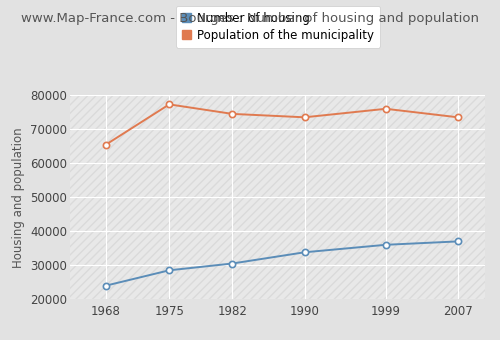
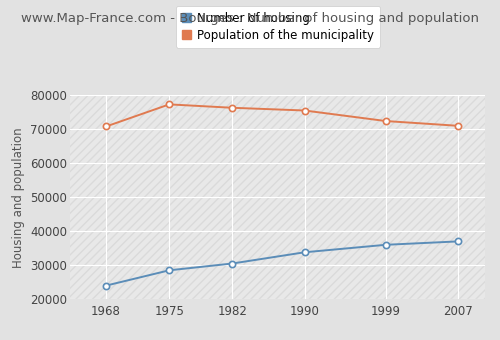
Population of the municipality/1968: 65500 -> 70800
Population of the municipality/1982: 74500 -> 76300
Population of the municipality/1990: 73500 -> 75500
Population of the municipality/1999: 76000 -> 72400
Population of the municipality/2007: 73500 -> 71000
